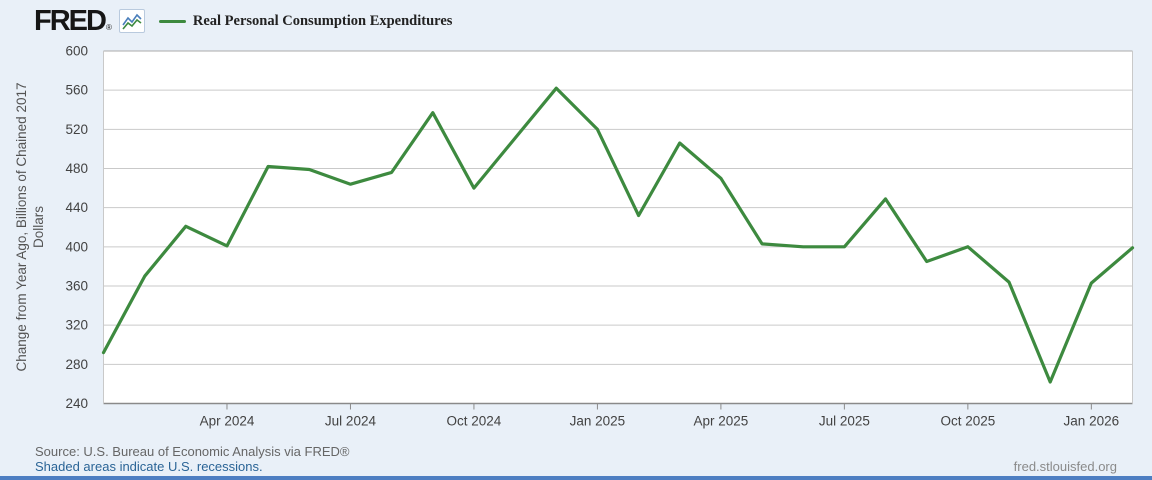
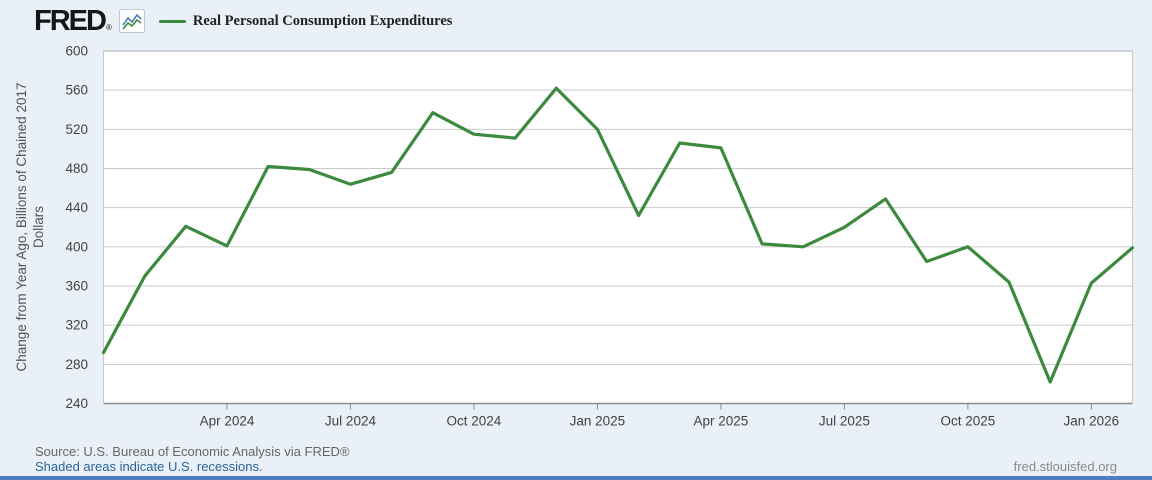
Oct 2024: 460 -> 520
Apr 2025: 470 -> 500
Jul 2025: 400 -> 420
